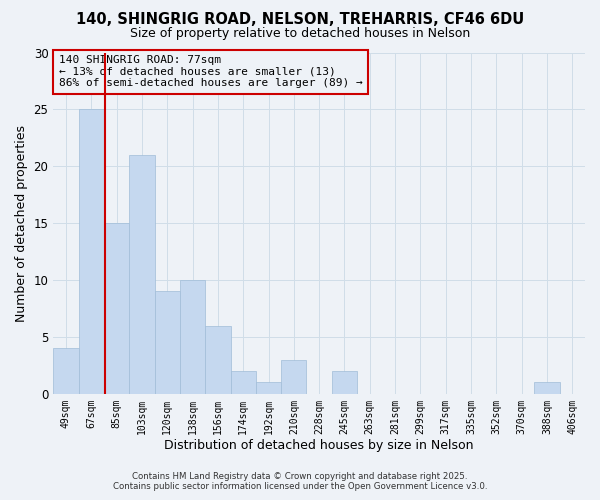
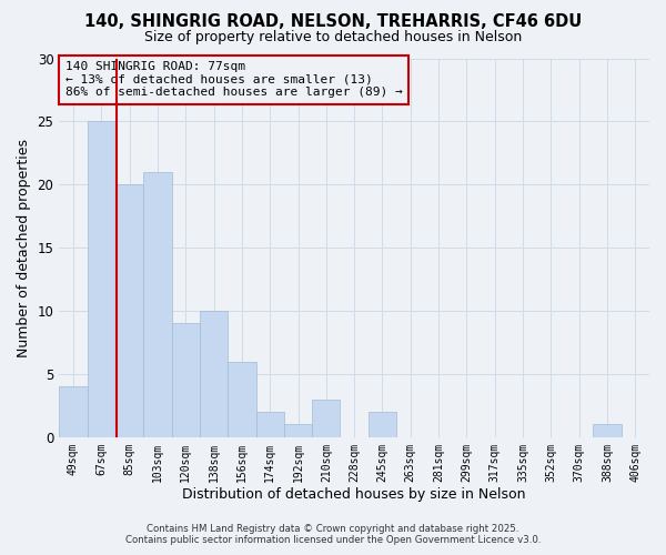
85sqm: 15 -> 20
